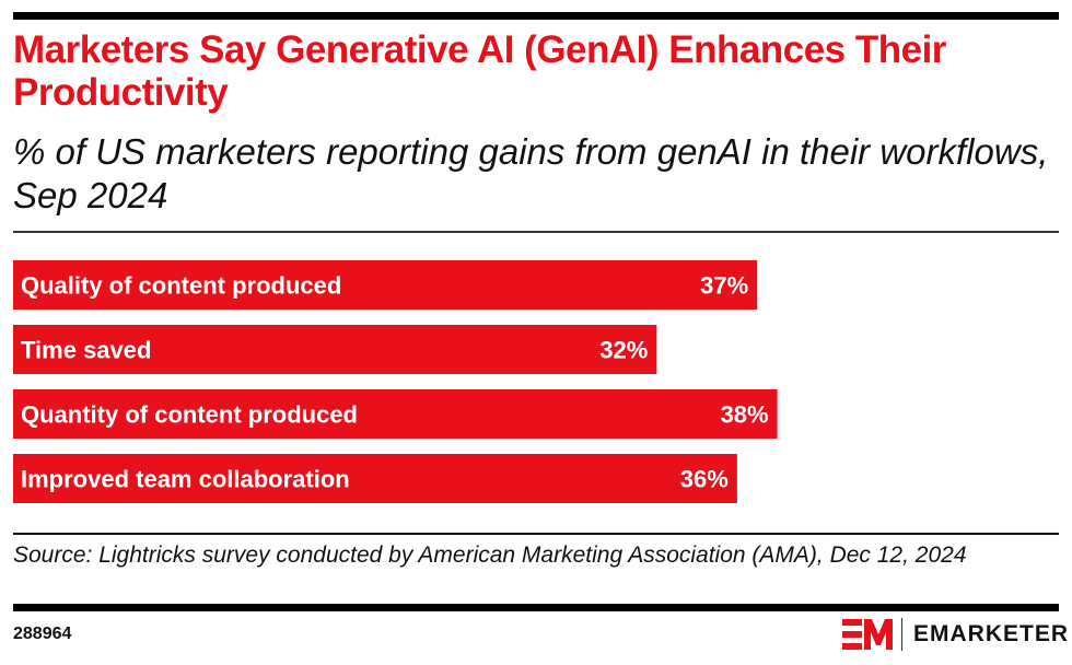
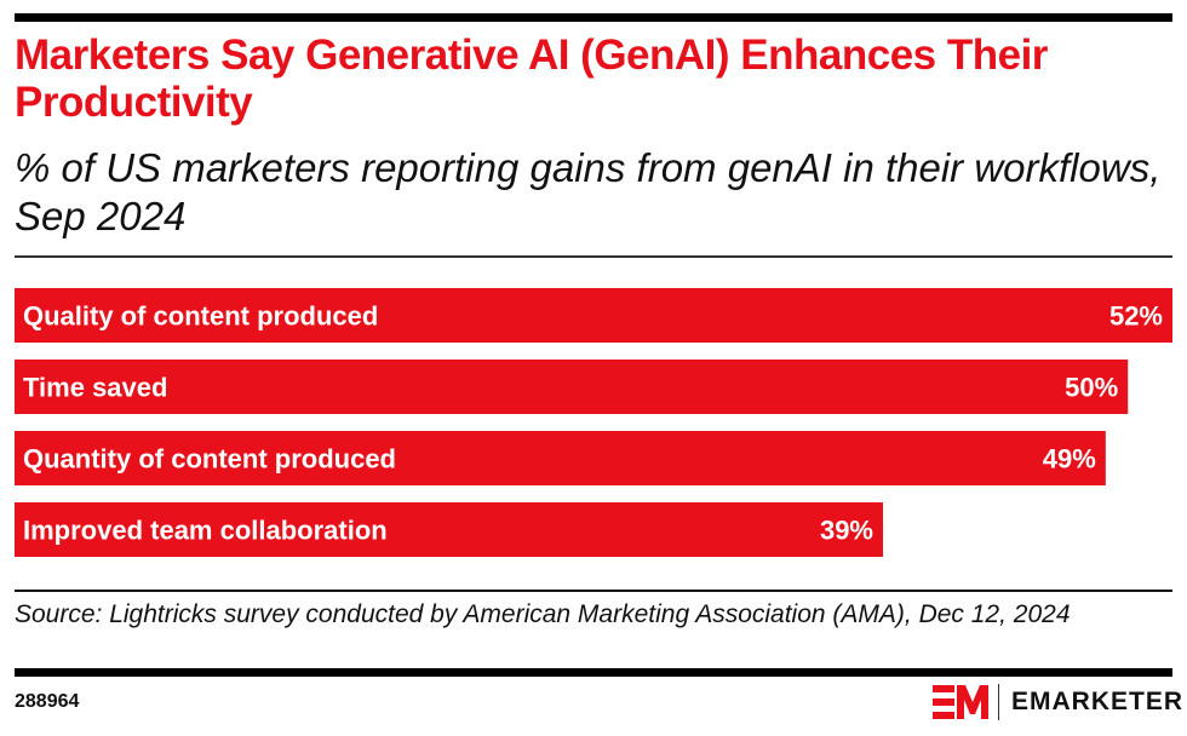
Quality of content produced: 37% -> 52%
Time saved: 32% -> 50%
Quantity of content produced: 38% -> 49%
Improved team collaboration: 36% -> 39%
